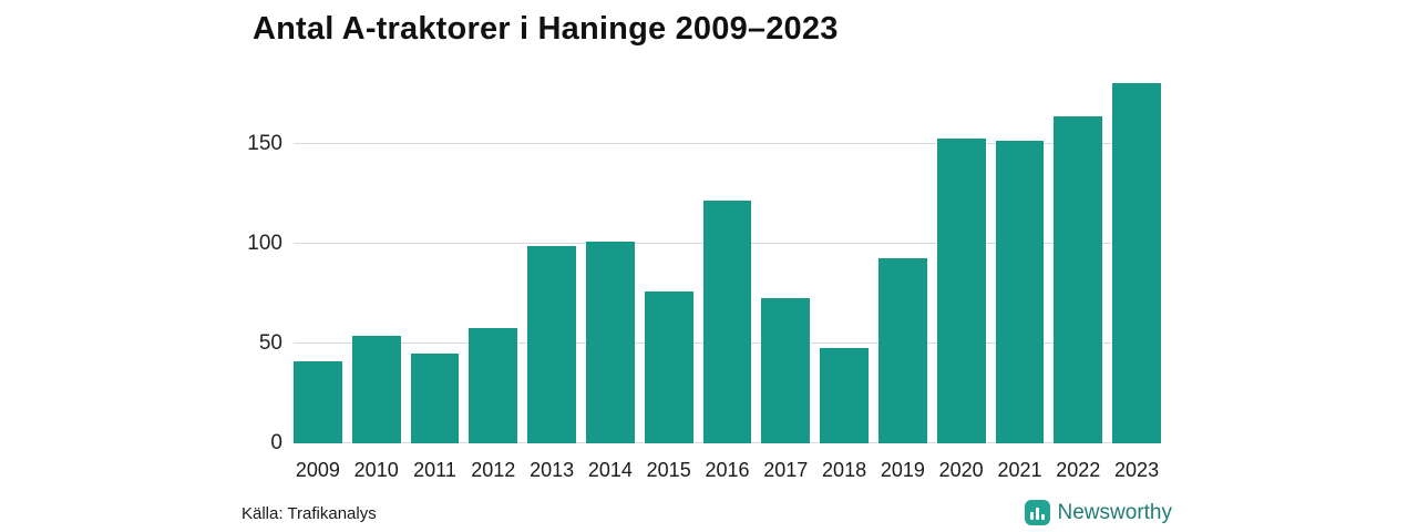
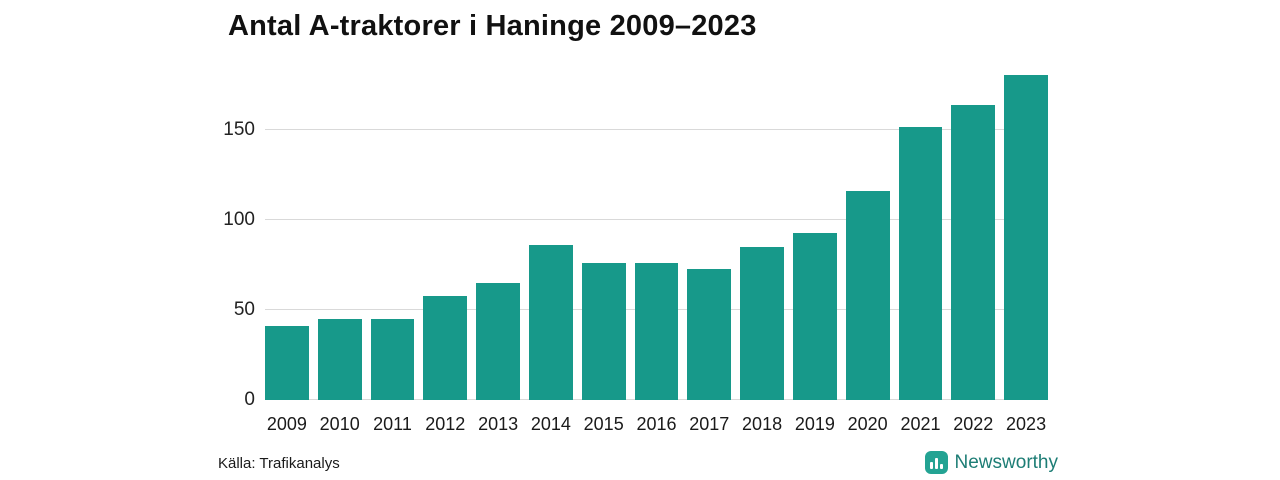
2010: 54 -> 45
2013: 99 -> 65
2014: 101 -> 86
2016: 122 -> 76
2018: 48 -> 85
2020: 153 -> 116
